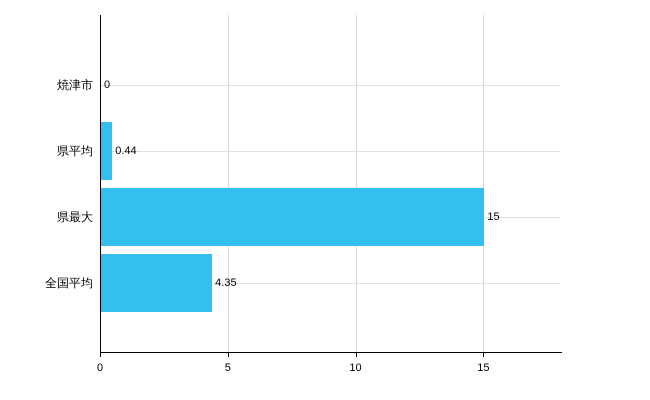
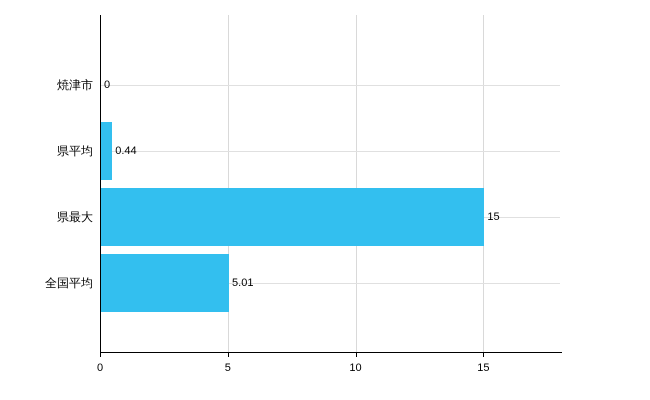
全国平均: 4.35 -> 5.01
